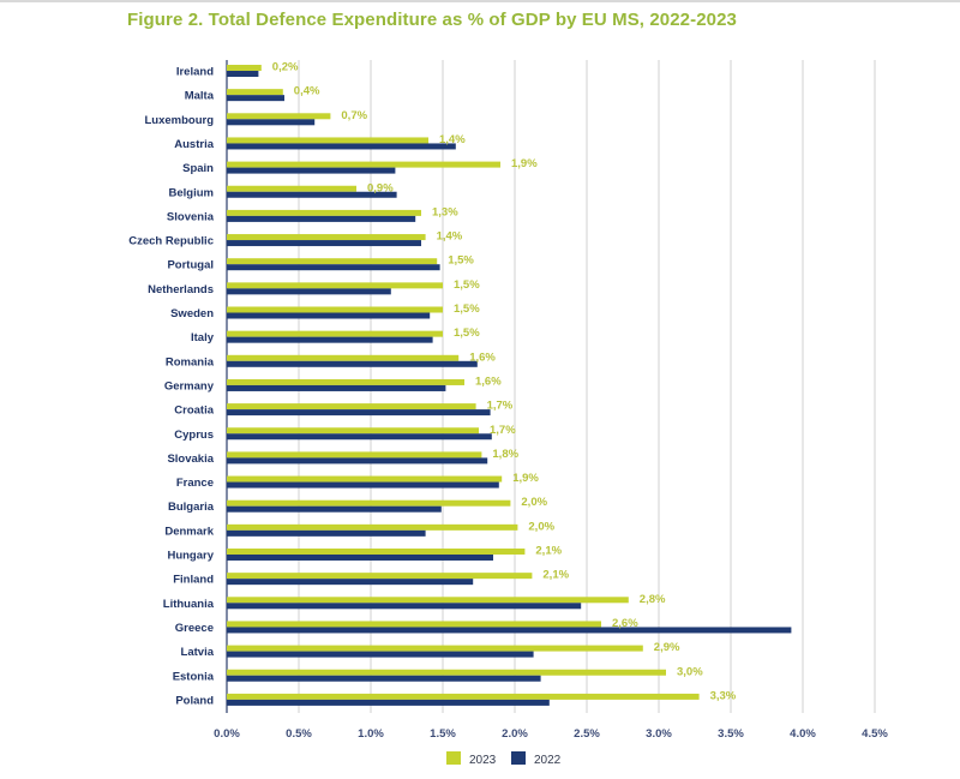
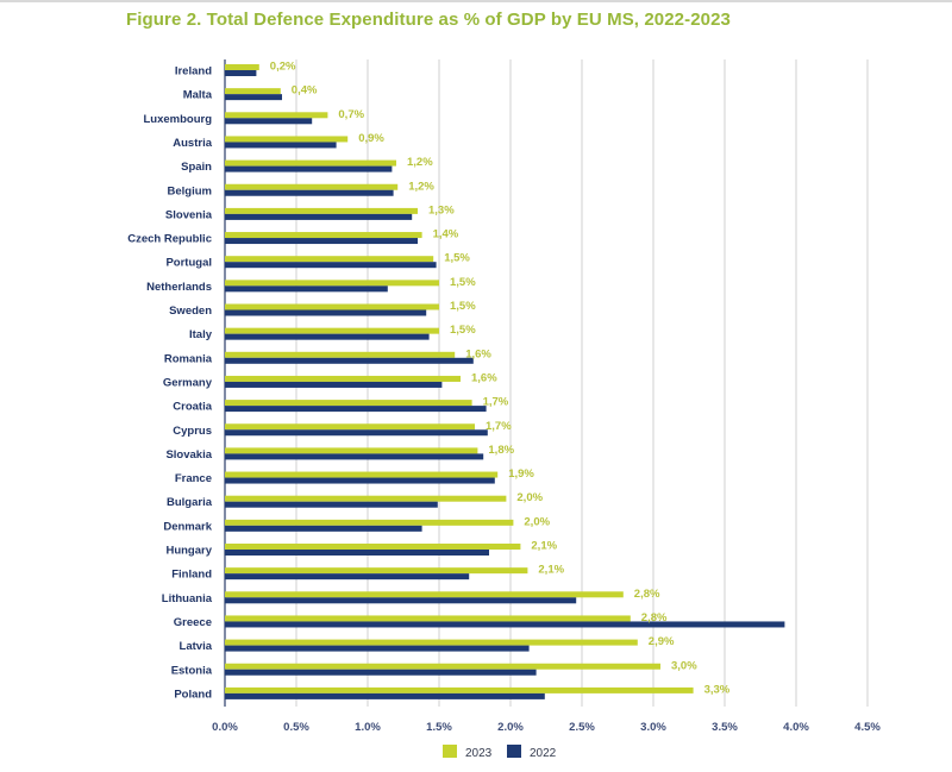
2023/Austria: 1,4% -> 0,9%
2022/Austria: 1.59% -> 0.78%
2023/Spain: 1,9% -> 1,2%
2023/Belgium: 0,9% -> 1,2%
2023/Greece: 2,6% -> 2,8%
